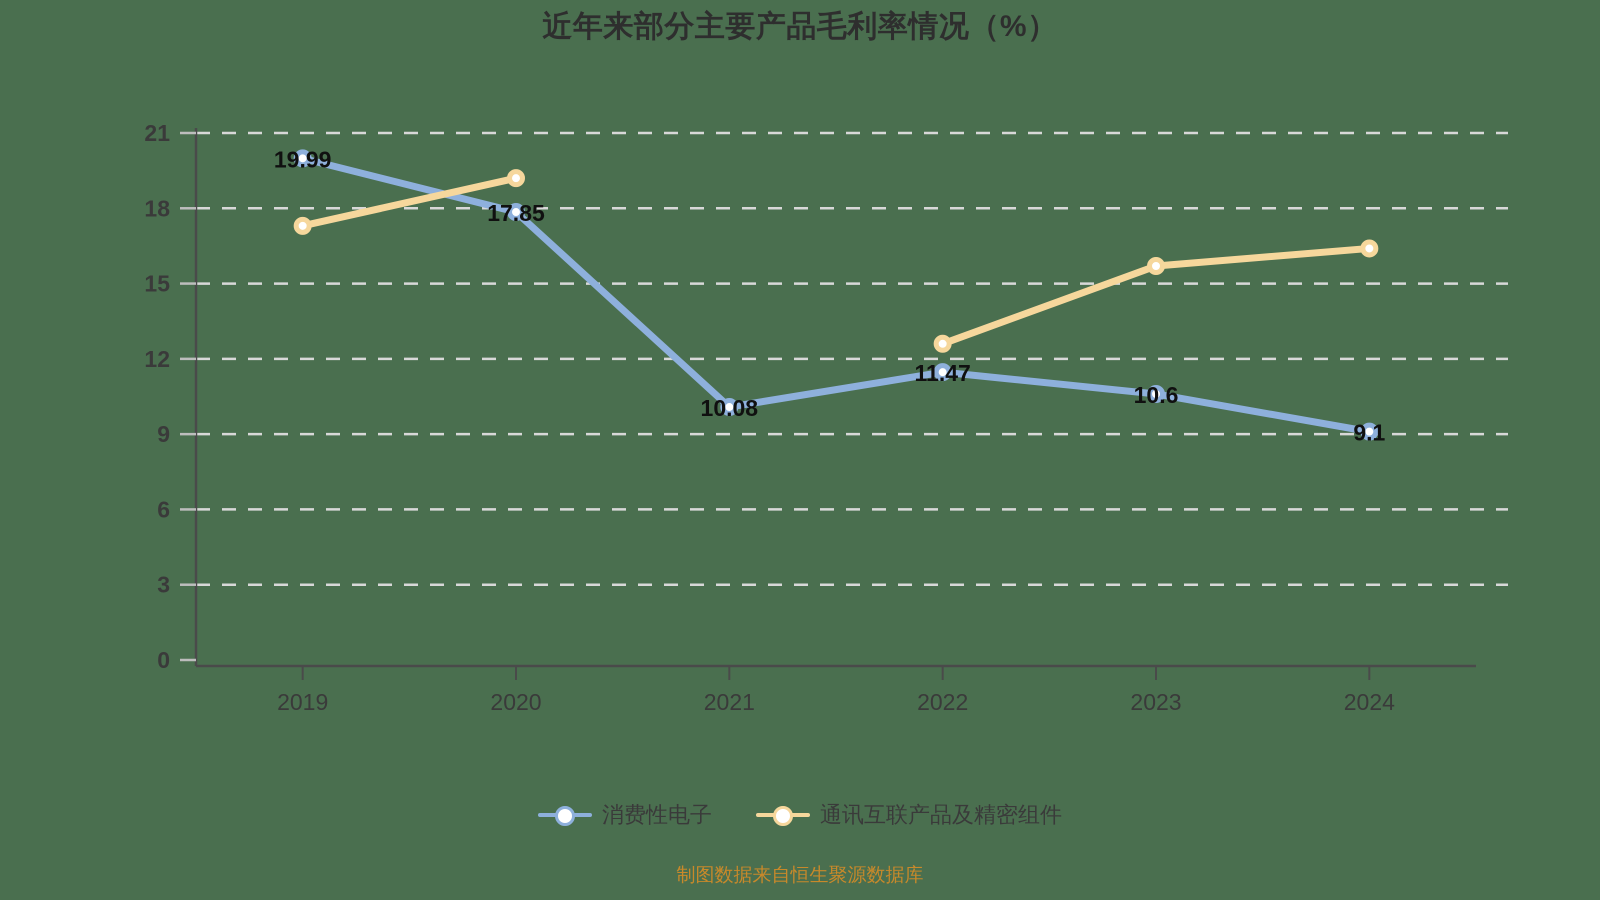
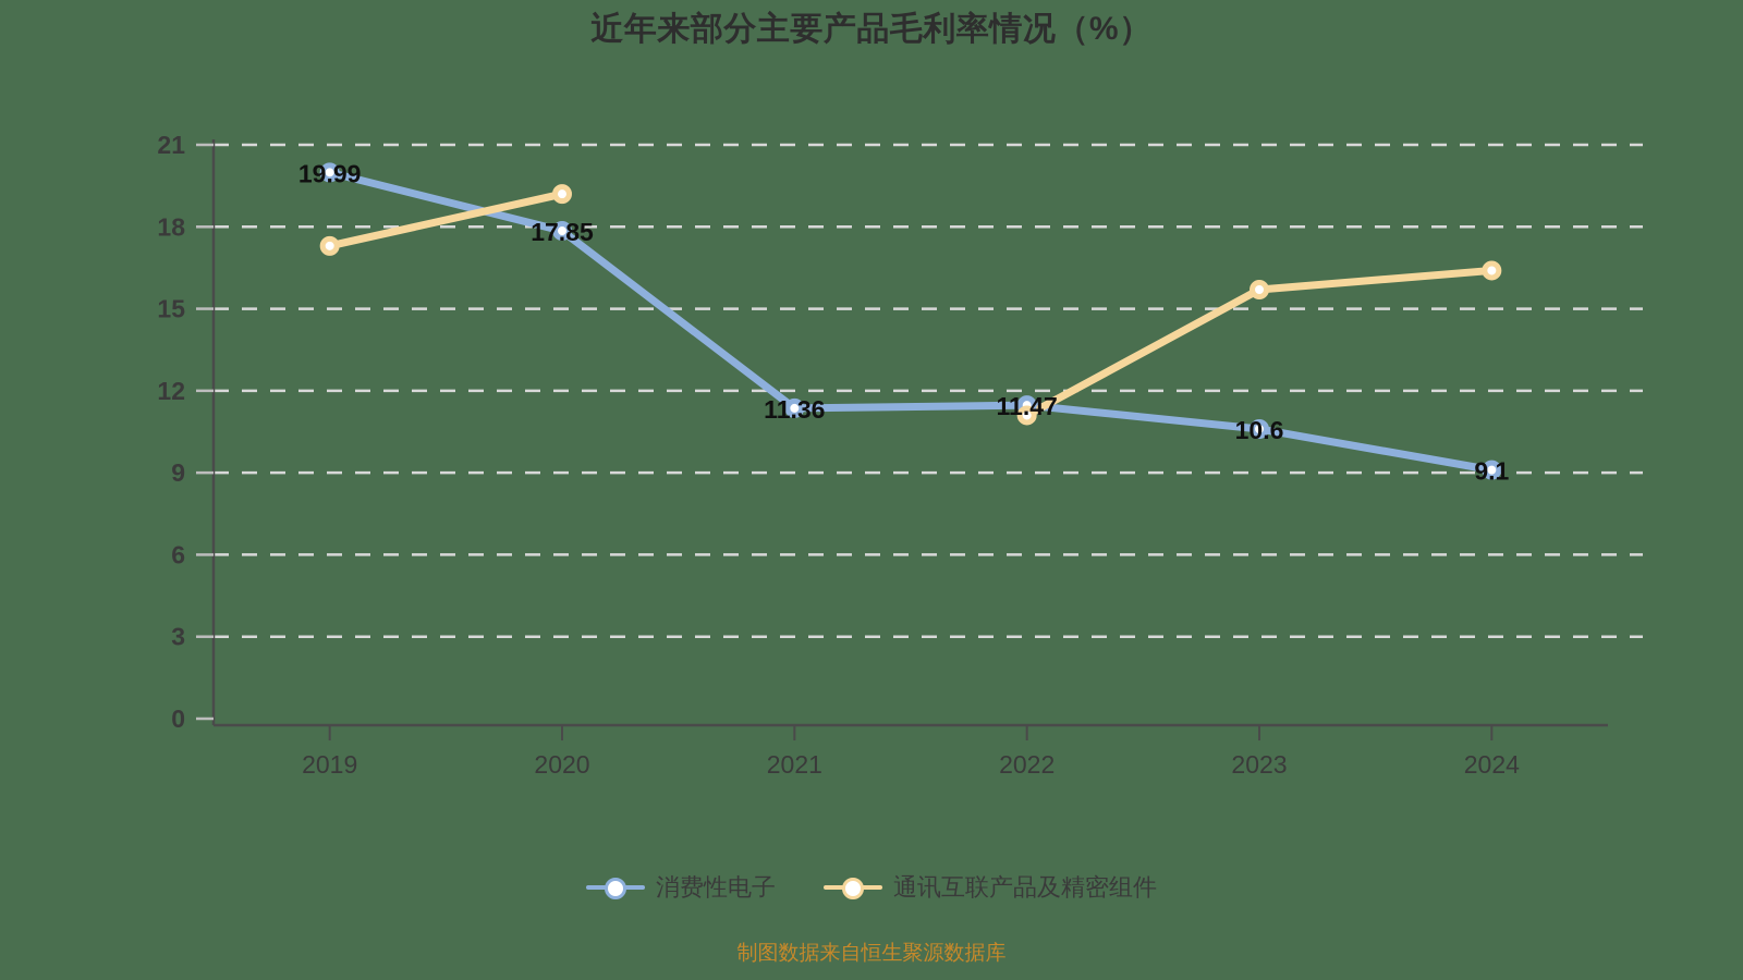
消费性电子/2021: 10.08 -> 11.36
通讯互联产品及精密组件/2022: 12.6 -> 11.1
